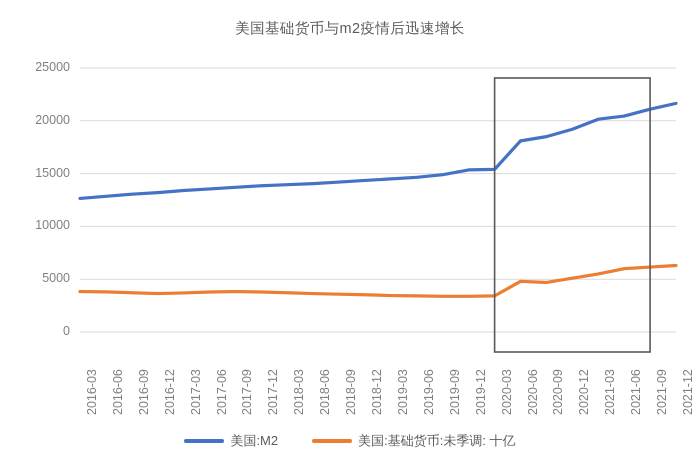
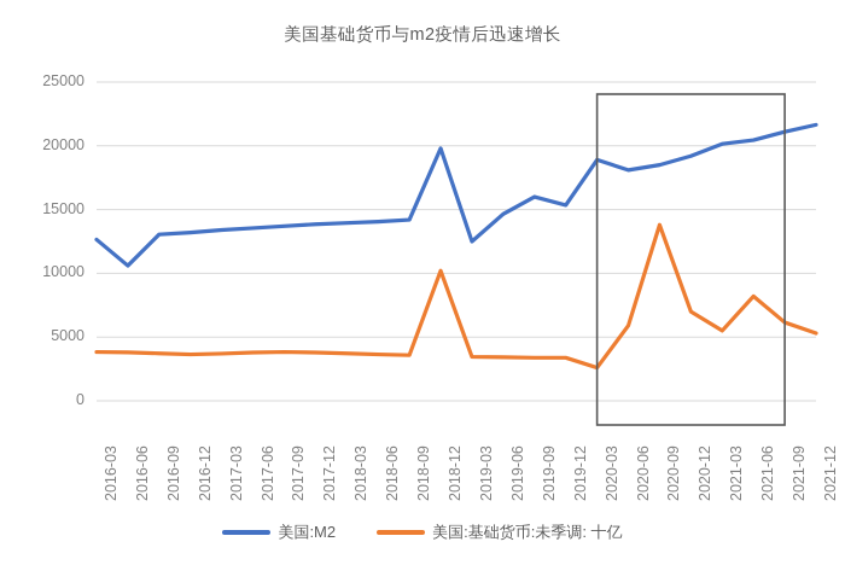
美国:M2/2016-06: 12800 -> 10600
美国:M2/2018-12: 14400 -> 19800
美国:基础货币:未季调: 十亿/2018-12: 3500 -> 10200
美国:M2/2019-03: 14500 -> 12500
美国:M2/2019-09: 14900 -> 16000
美国:M2/2020-03: 15400 -> 18900
美国:基础货币:未季调: 十亿/2020-03: 3400 -> 2600
美国:基础货币:未季调: 十亿/2020-06: 4800 -> 5900
美国:基础货币:未季调: 十亿/2020-09: 4700 -> 13800
美国:基础货币:未季调: 十亿/2020-12: 5100 -> 7000
美国:基础货币:未季调: 十亿/2021-06: 6000 -> 8200
美国:基础货币:未季调: 十亿/2021-12: 6300 -> 5300
